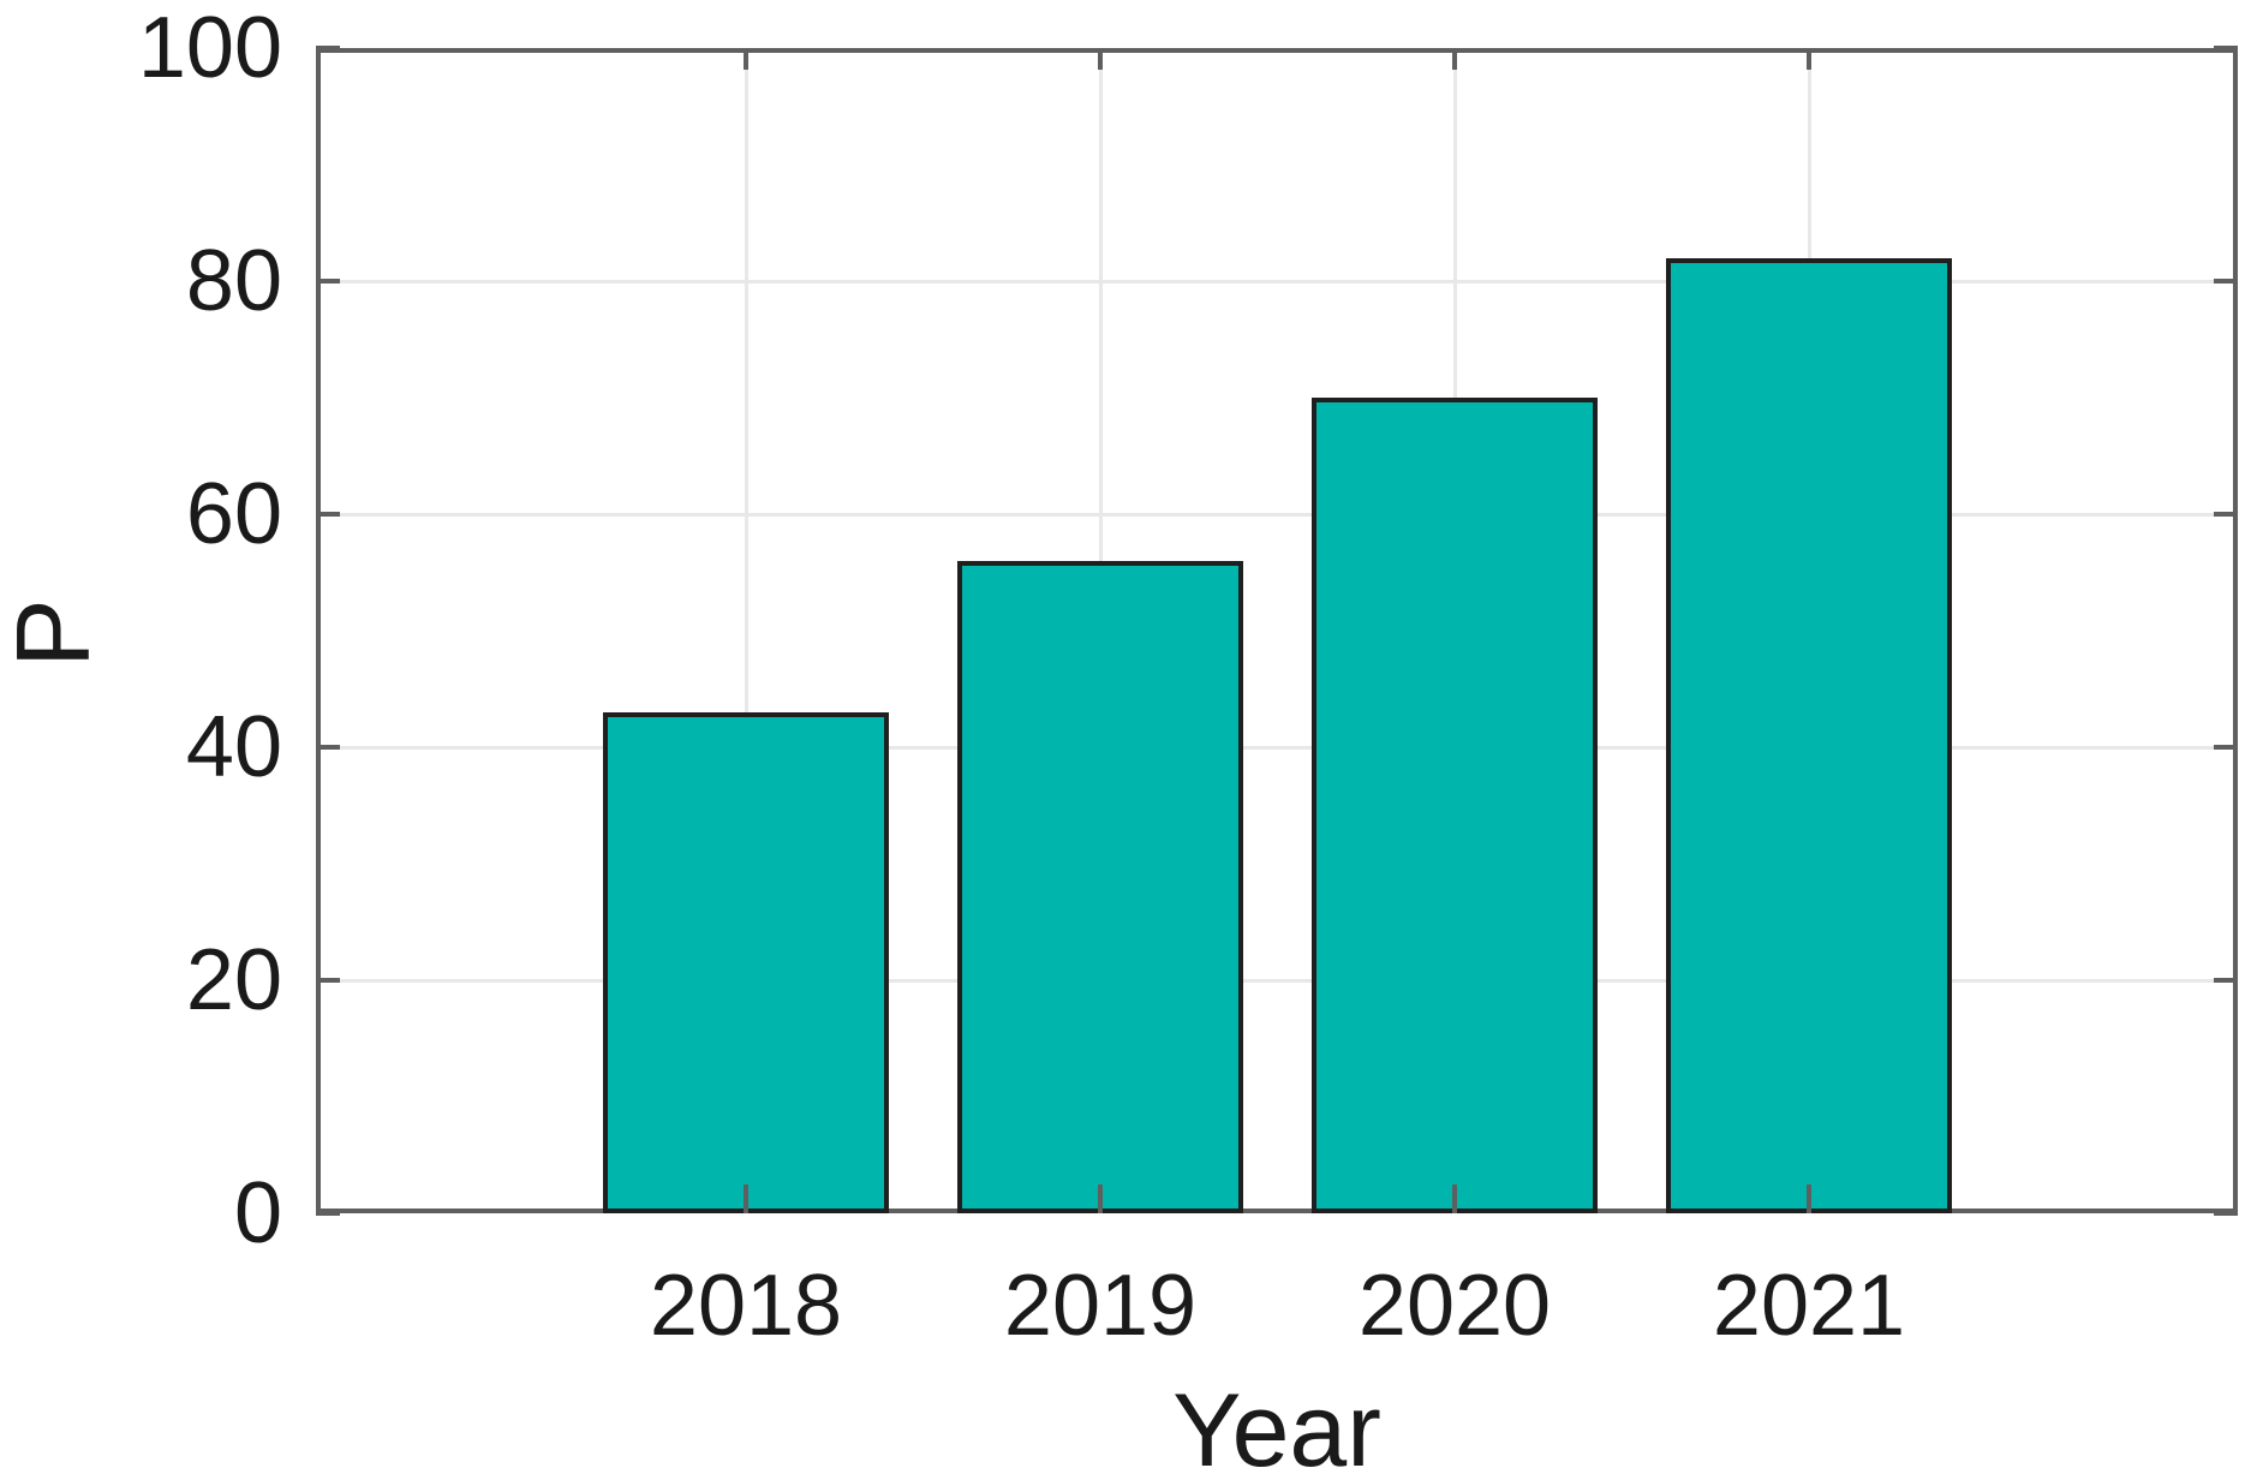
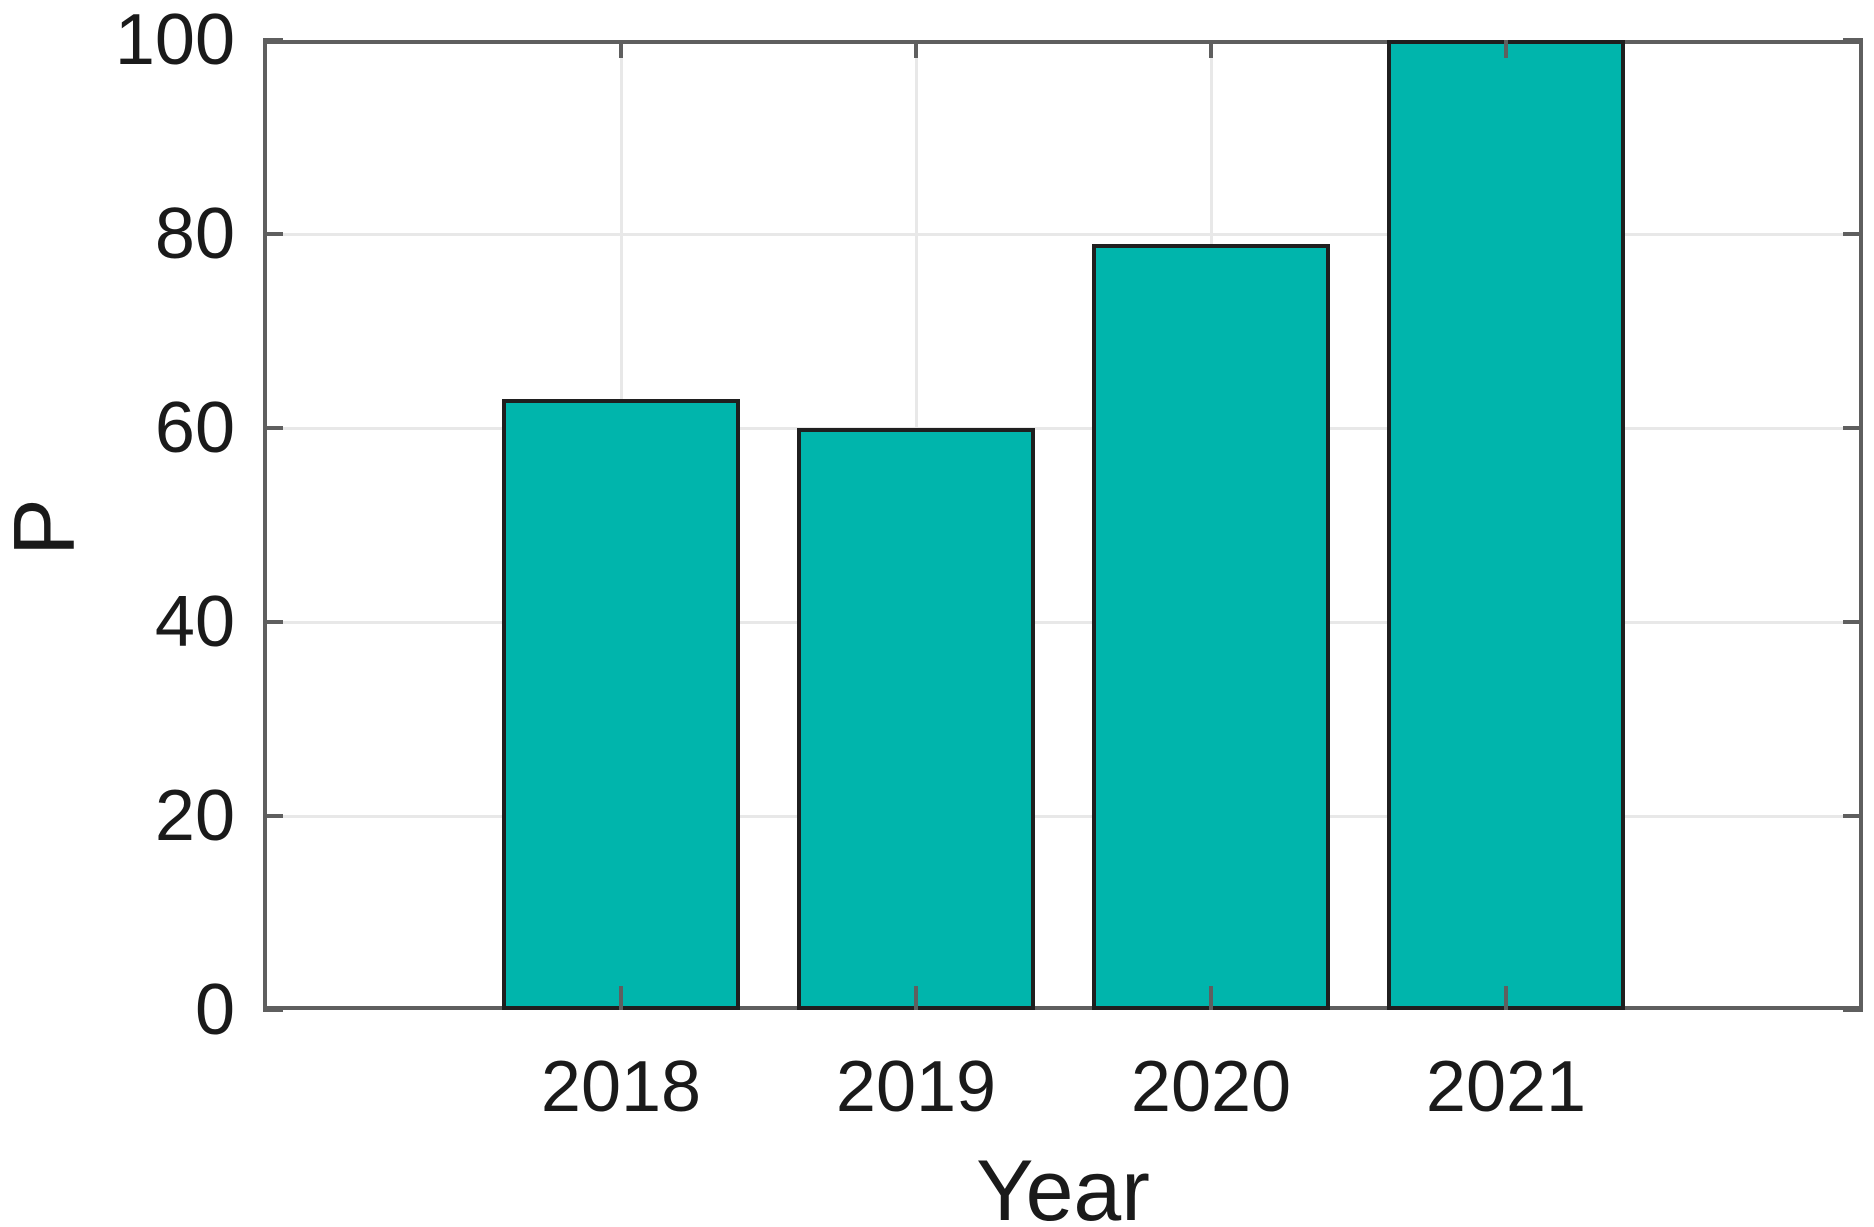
2018: 43 -> 63
2019: 56 -> 60
2020: 70 -> 79
2021: 82 -> 100
